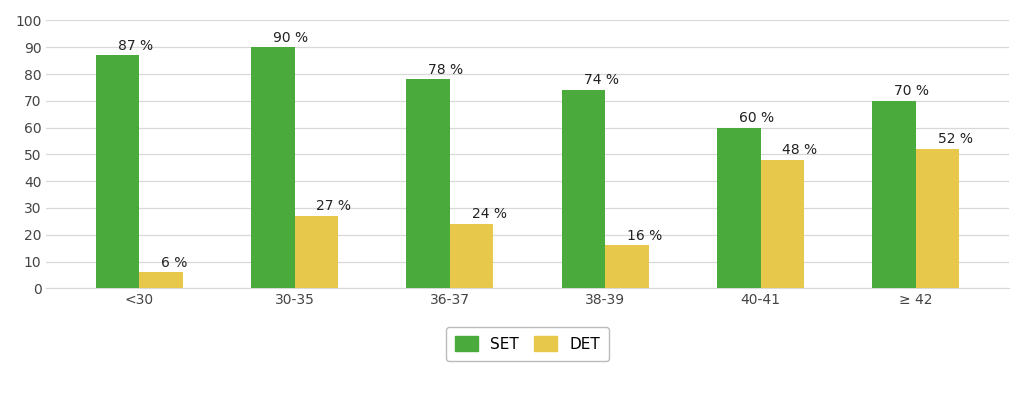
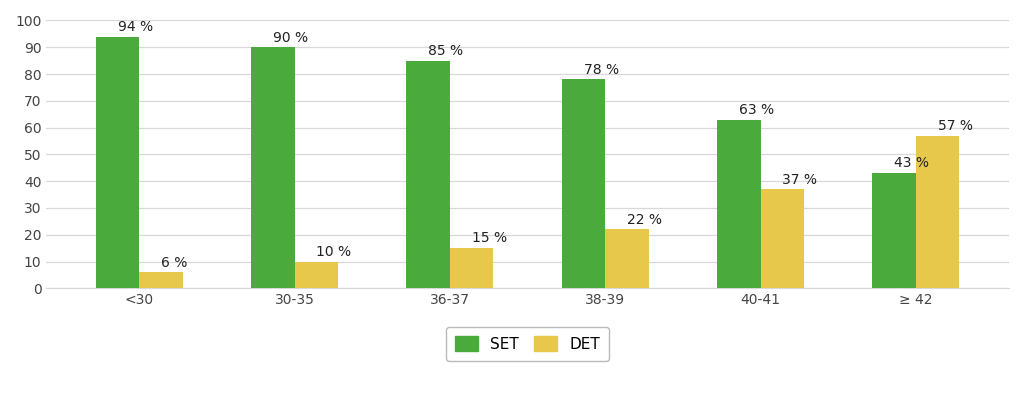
SET/<30: 87 -> 94
DET/30-35: 27 -> 10
SET/36-37: 78 -> 85
DET/36-37: 24 -> 15
SET/38-39: 74 -> 78
DET/38-39: 16 -> 22
SET/40-41: 60 -> 63
DET/40-41: 48 -> 37
SET/≥ 42: 70 -> 43
DET/≥ 42: 52 -> 57
